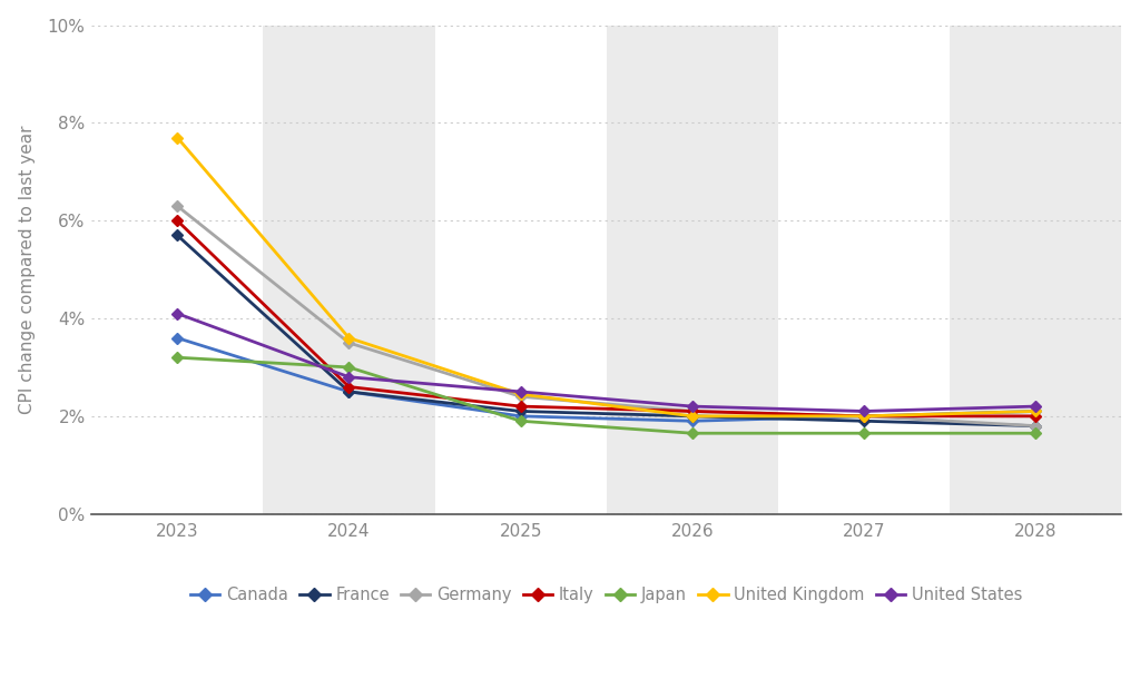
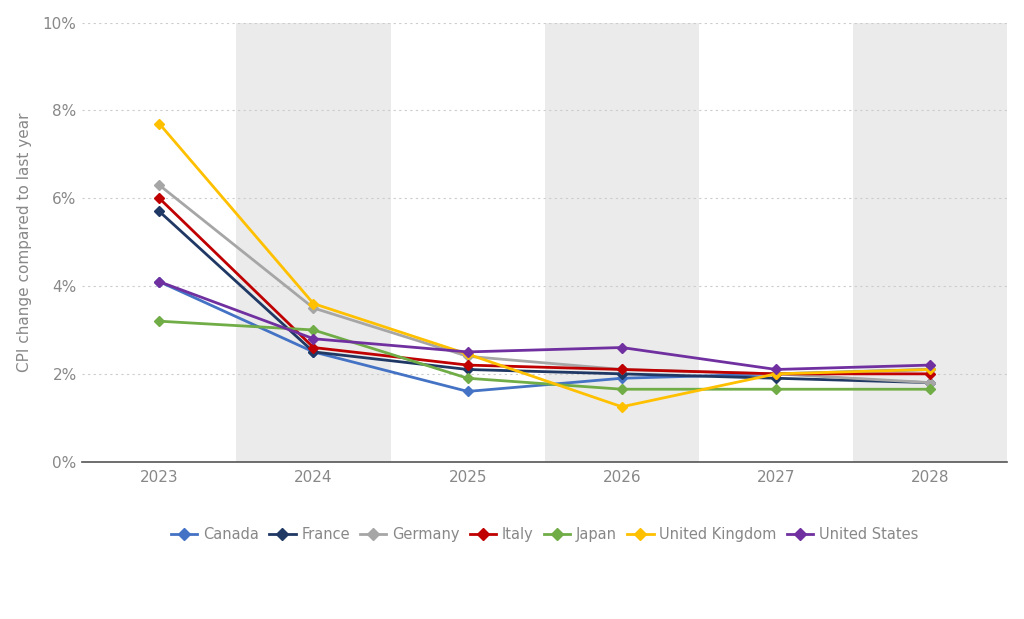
Canada/2023: 3.6% -> 4.1%
Canada/2025: 2.0% -> 1.6%
United Kingdom/2026: 2.00% -> 1.25%
United States/2026: 2.2% -> 2.6%
